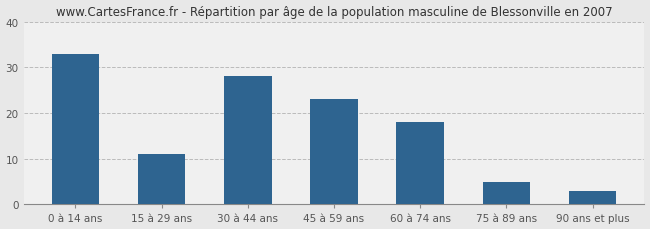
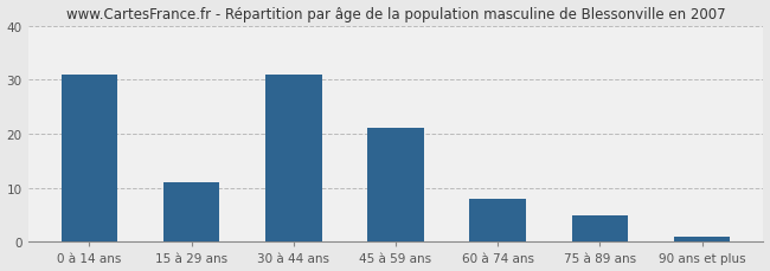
0 à 14 ans: 33 -> 31
30 à 44 ans: 28 -> 31
45 à 59 ans: 23 -> 21
60 à 74 ans: 18 -> 8
90 ans et plus: 3 -> 1
